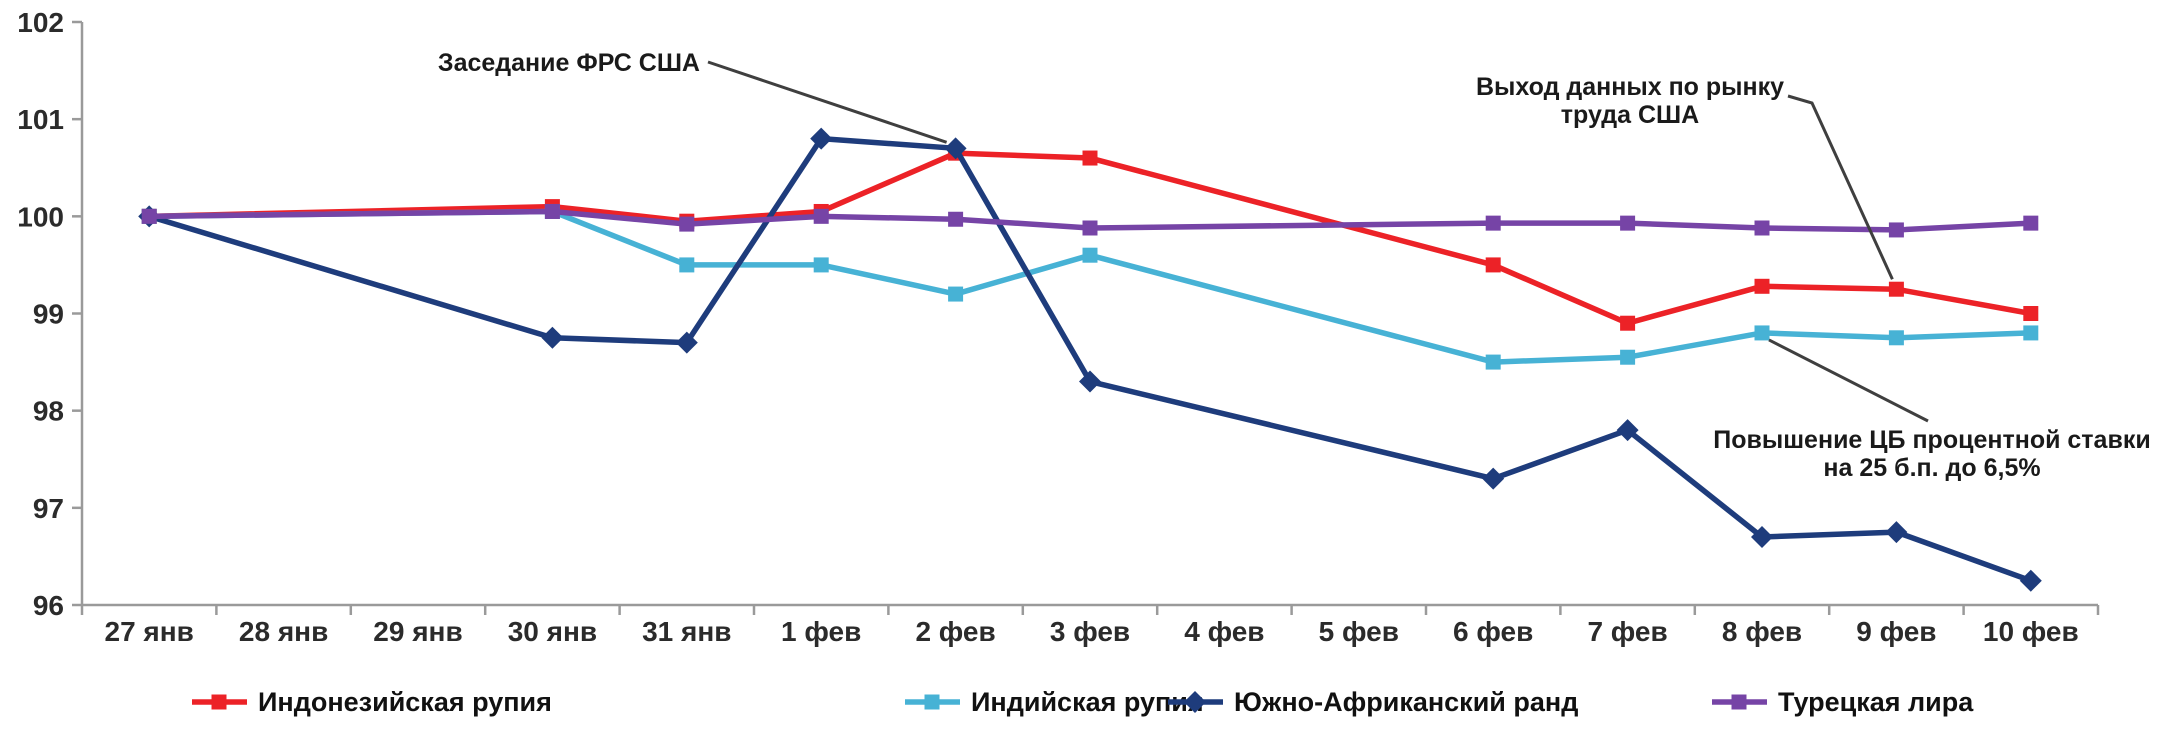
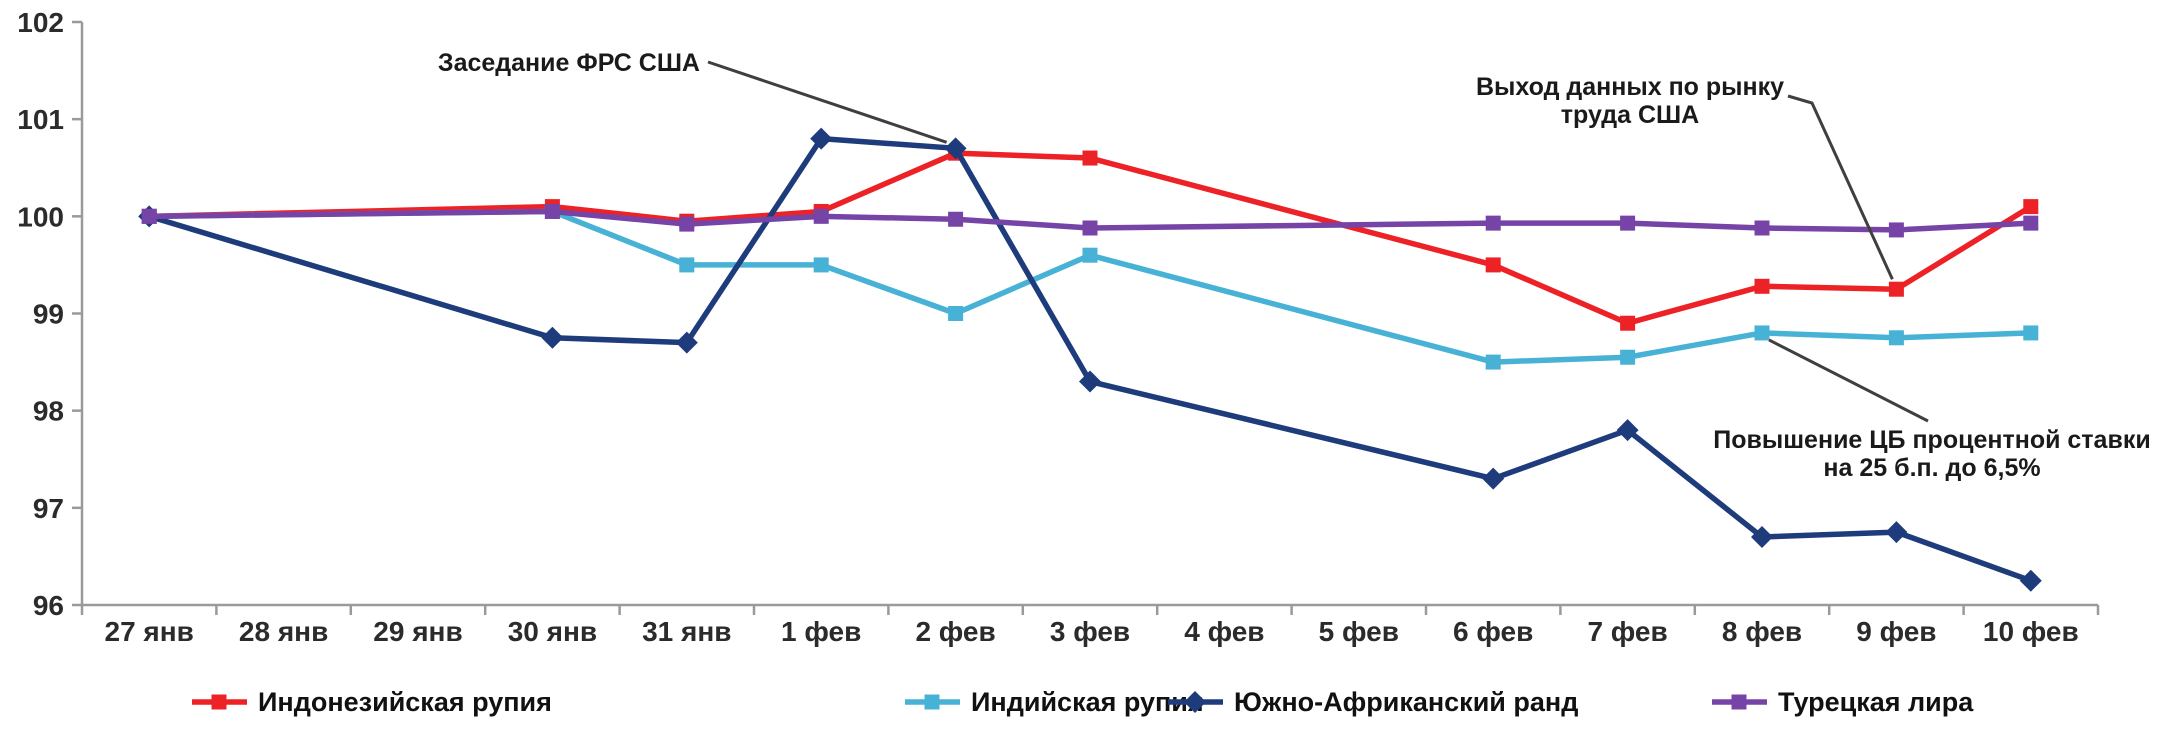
Индийская рупия/2 фев: 99.2 -> 99.0
Индонезийская рупия/10 фев: 99.0 -> 100.1
